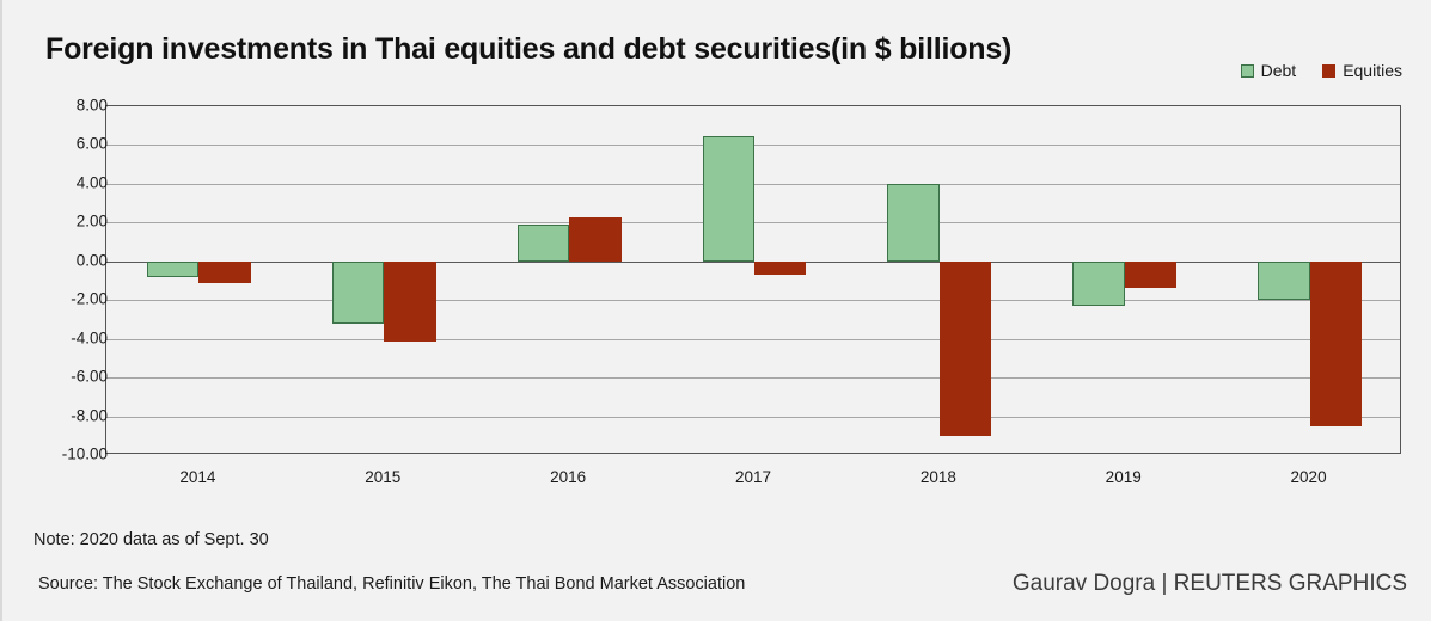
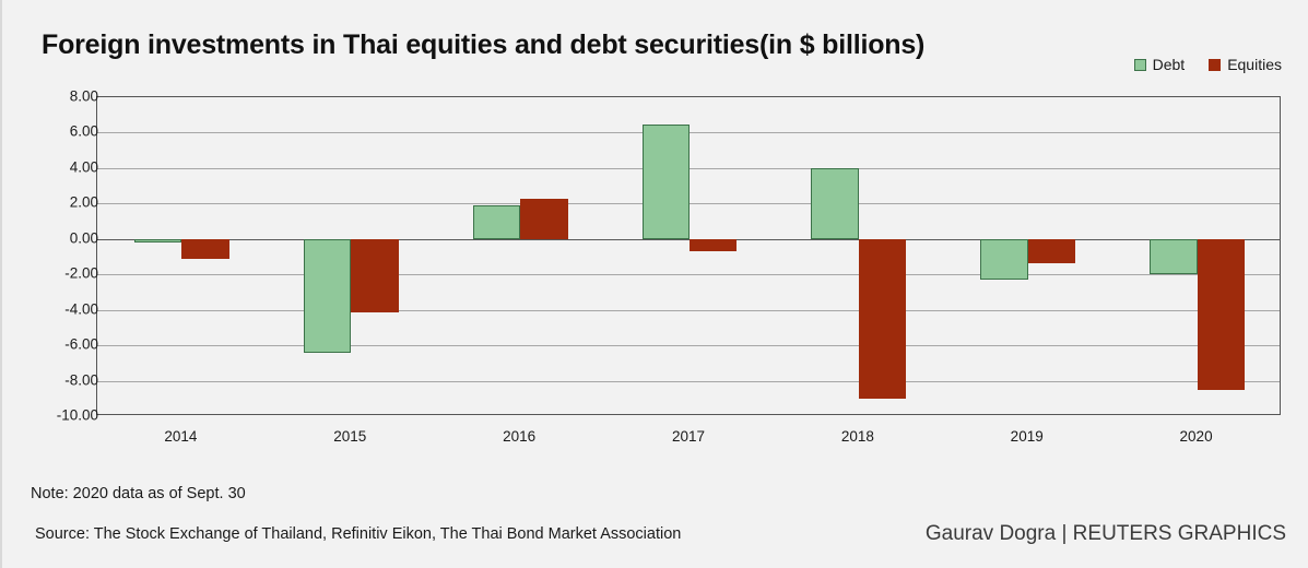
Debt/2014: -0.8 -> -0.2
Debt/2015: -3.2 -> -6.4
